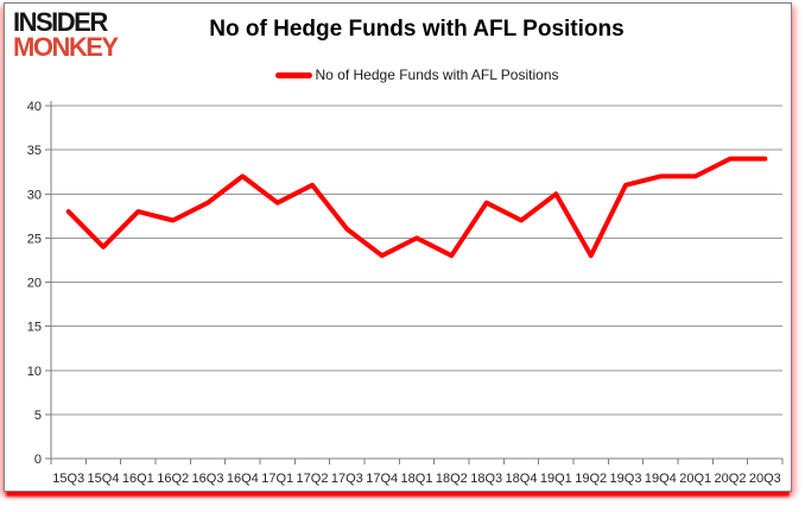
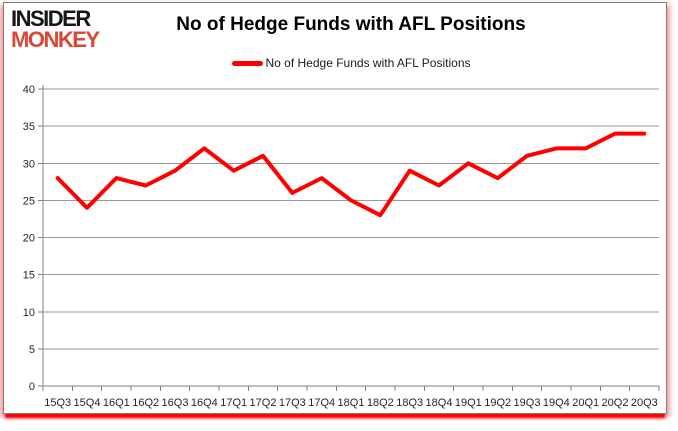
17Q4: 23 -> 28
19Q2: 23 -> 28
